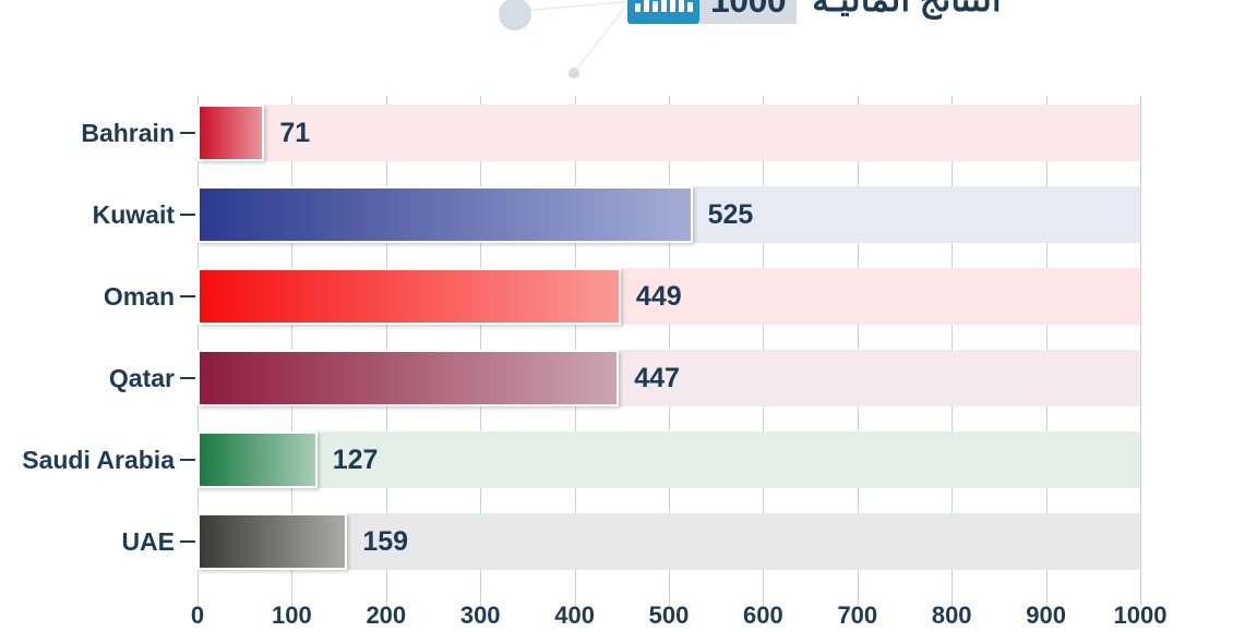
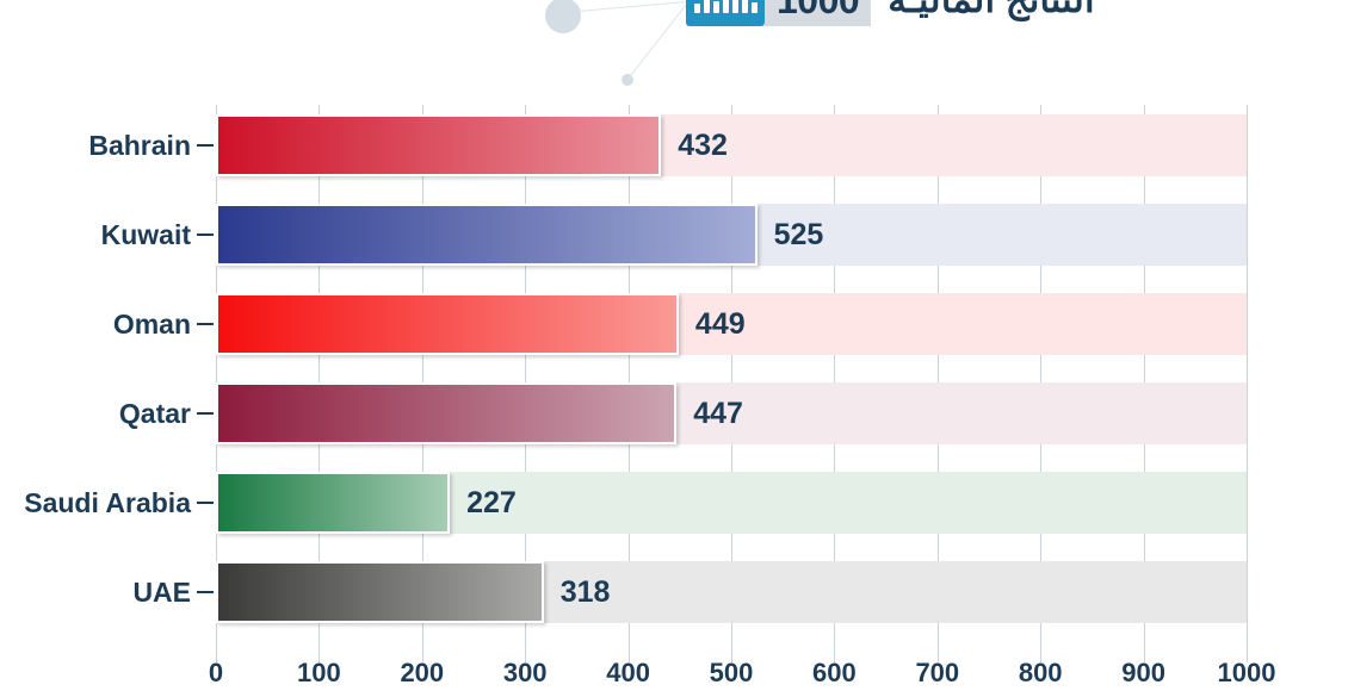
Bahrain: 71 -> 432
Saudi Arabia: 127 -> 227
UAE: 159 -> 318
